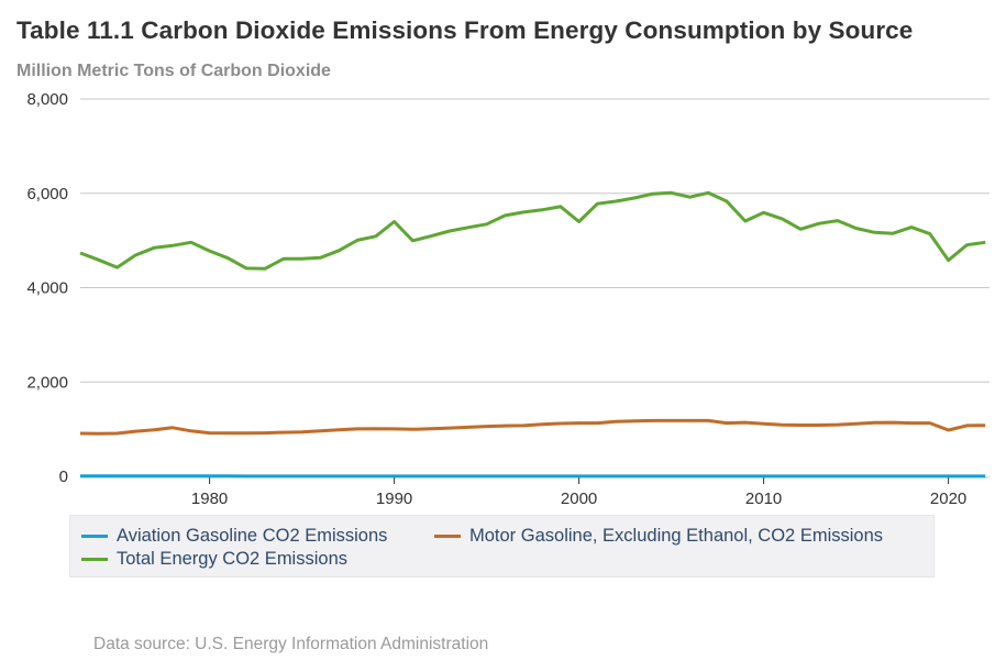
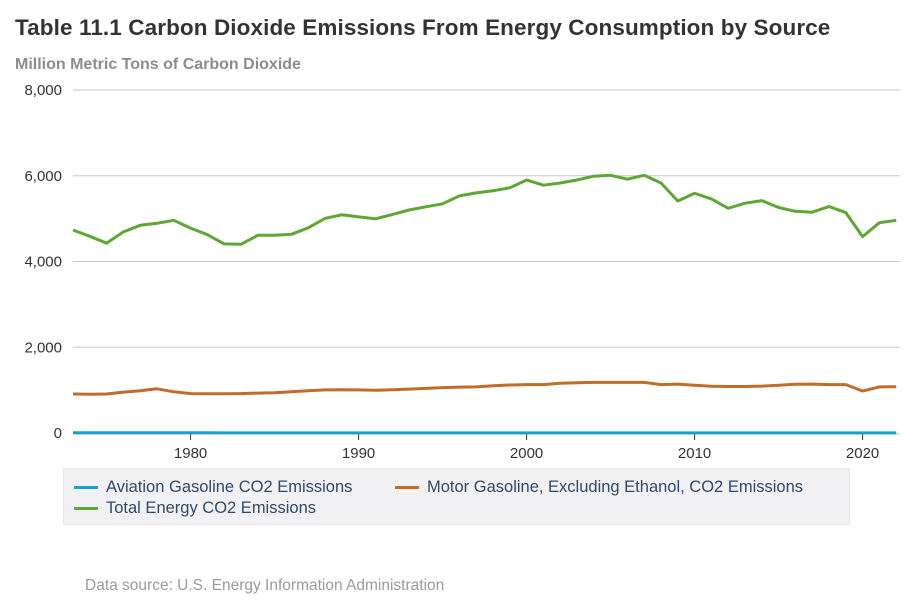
Total Energy CO2 Emissions/1990: 5400 -> 5000
Total Energy CO2 Emissions/2000: 5400 -> 5900
